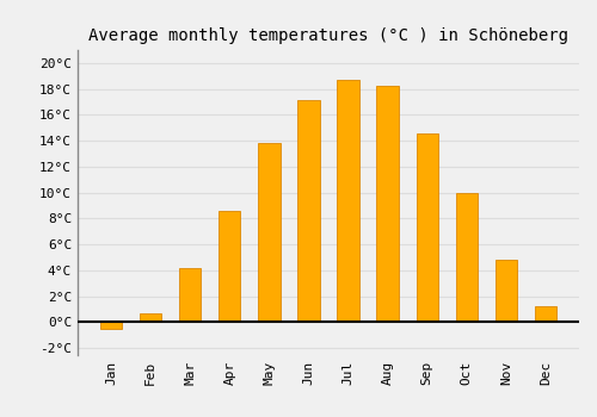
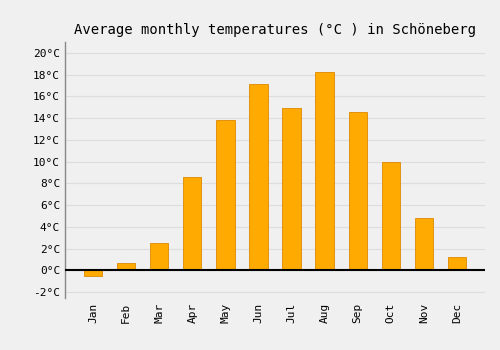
Mar: 4.2°C -> 2.5°C
Jul: 18.7°C -> 14.9°C
